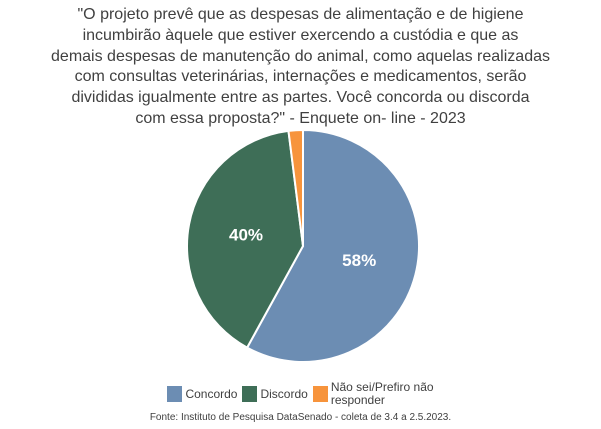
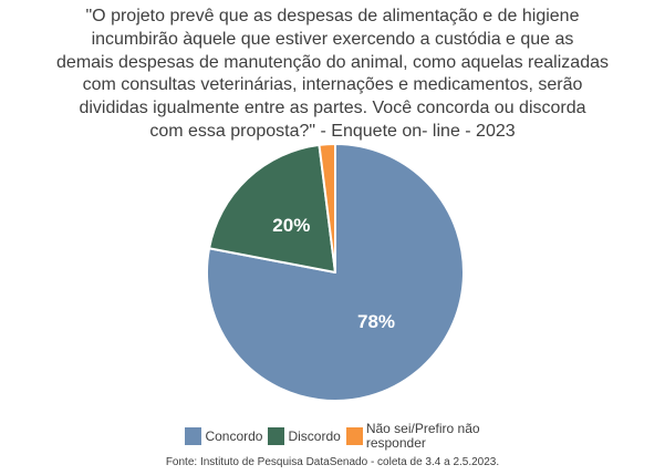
Concordo: 58% -> 78%
Discordo: 40% -> 20%
